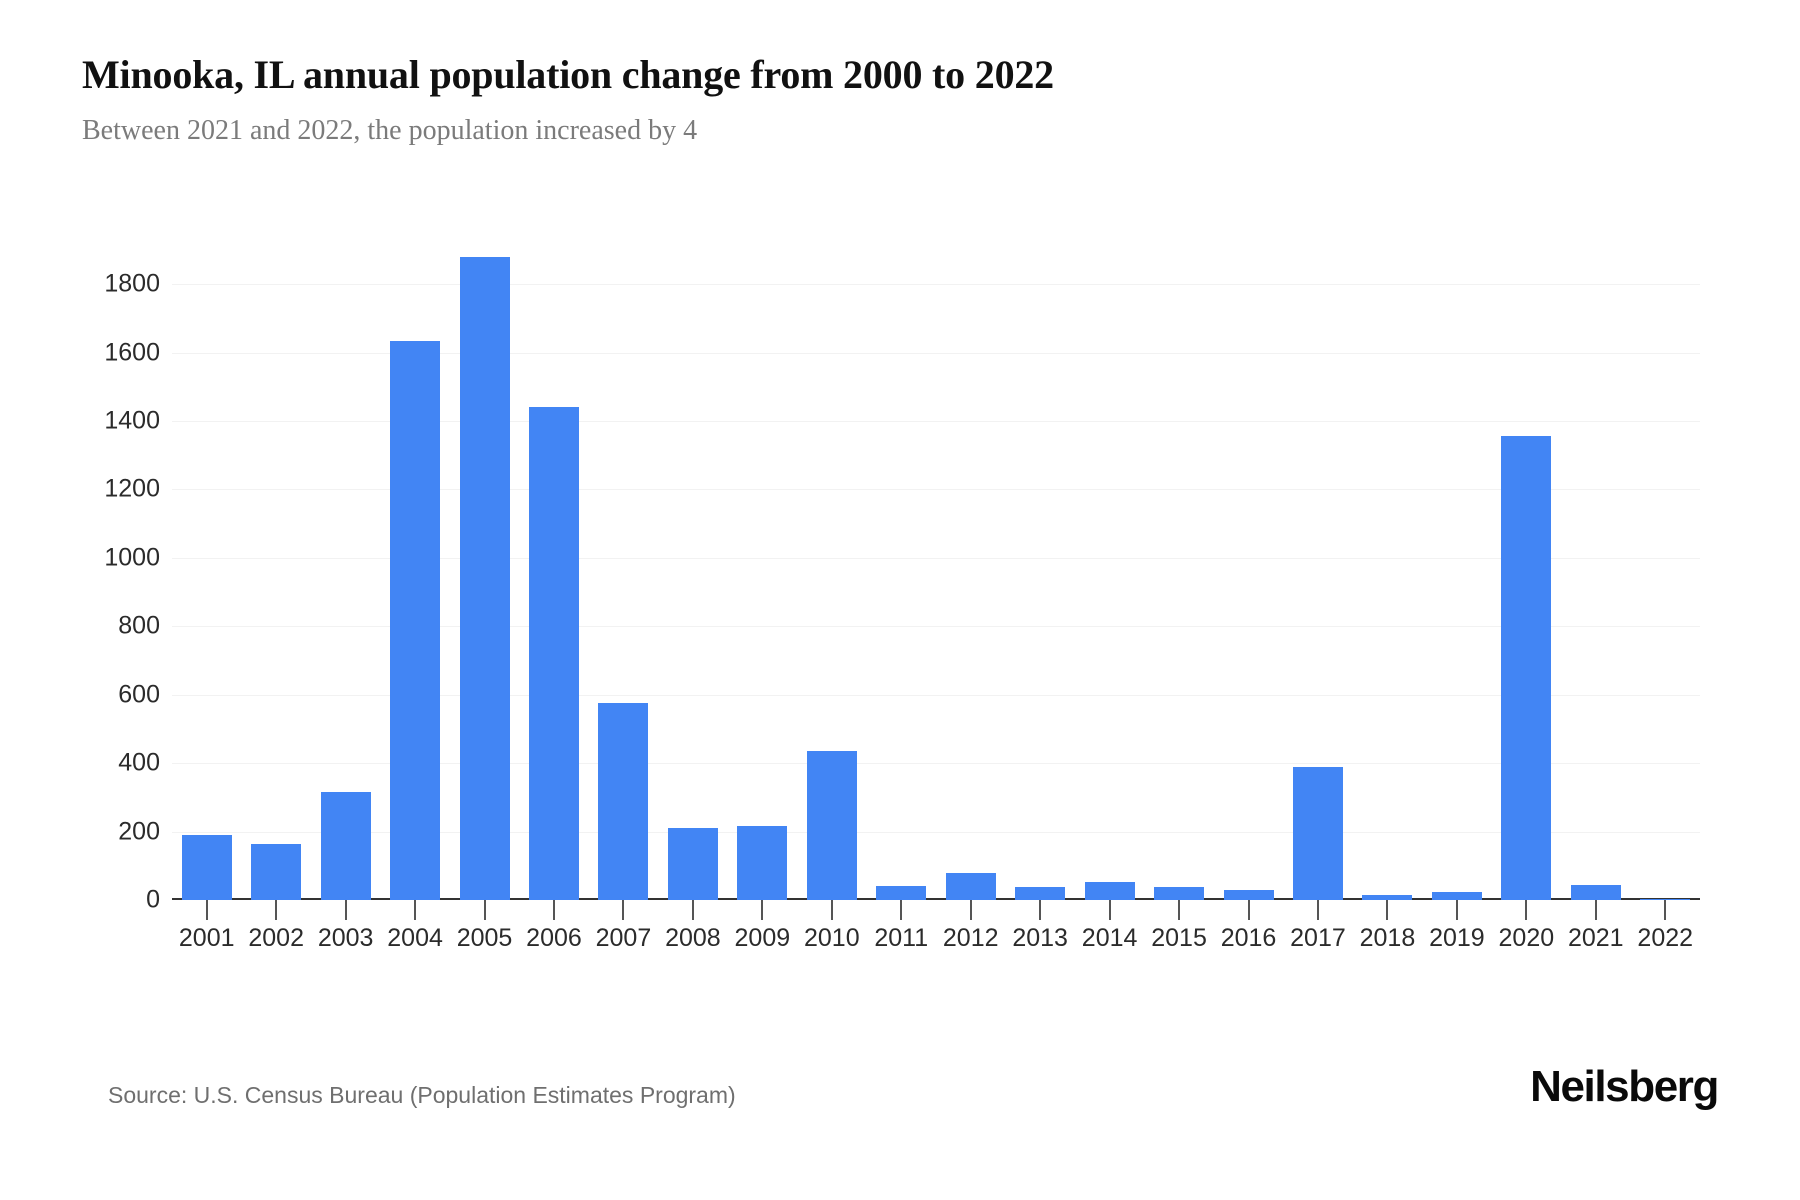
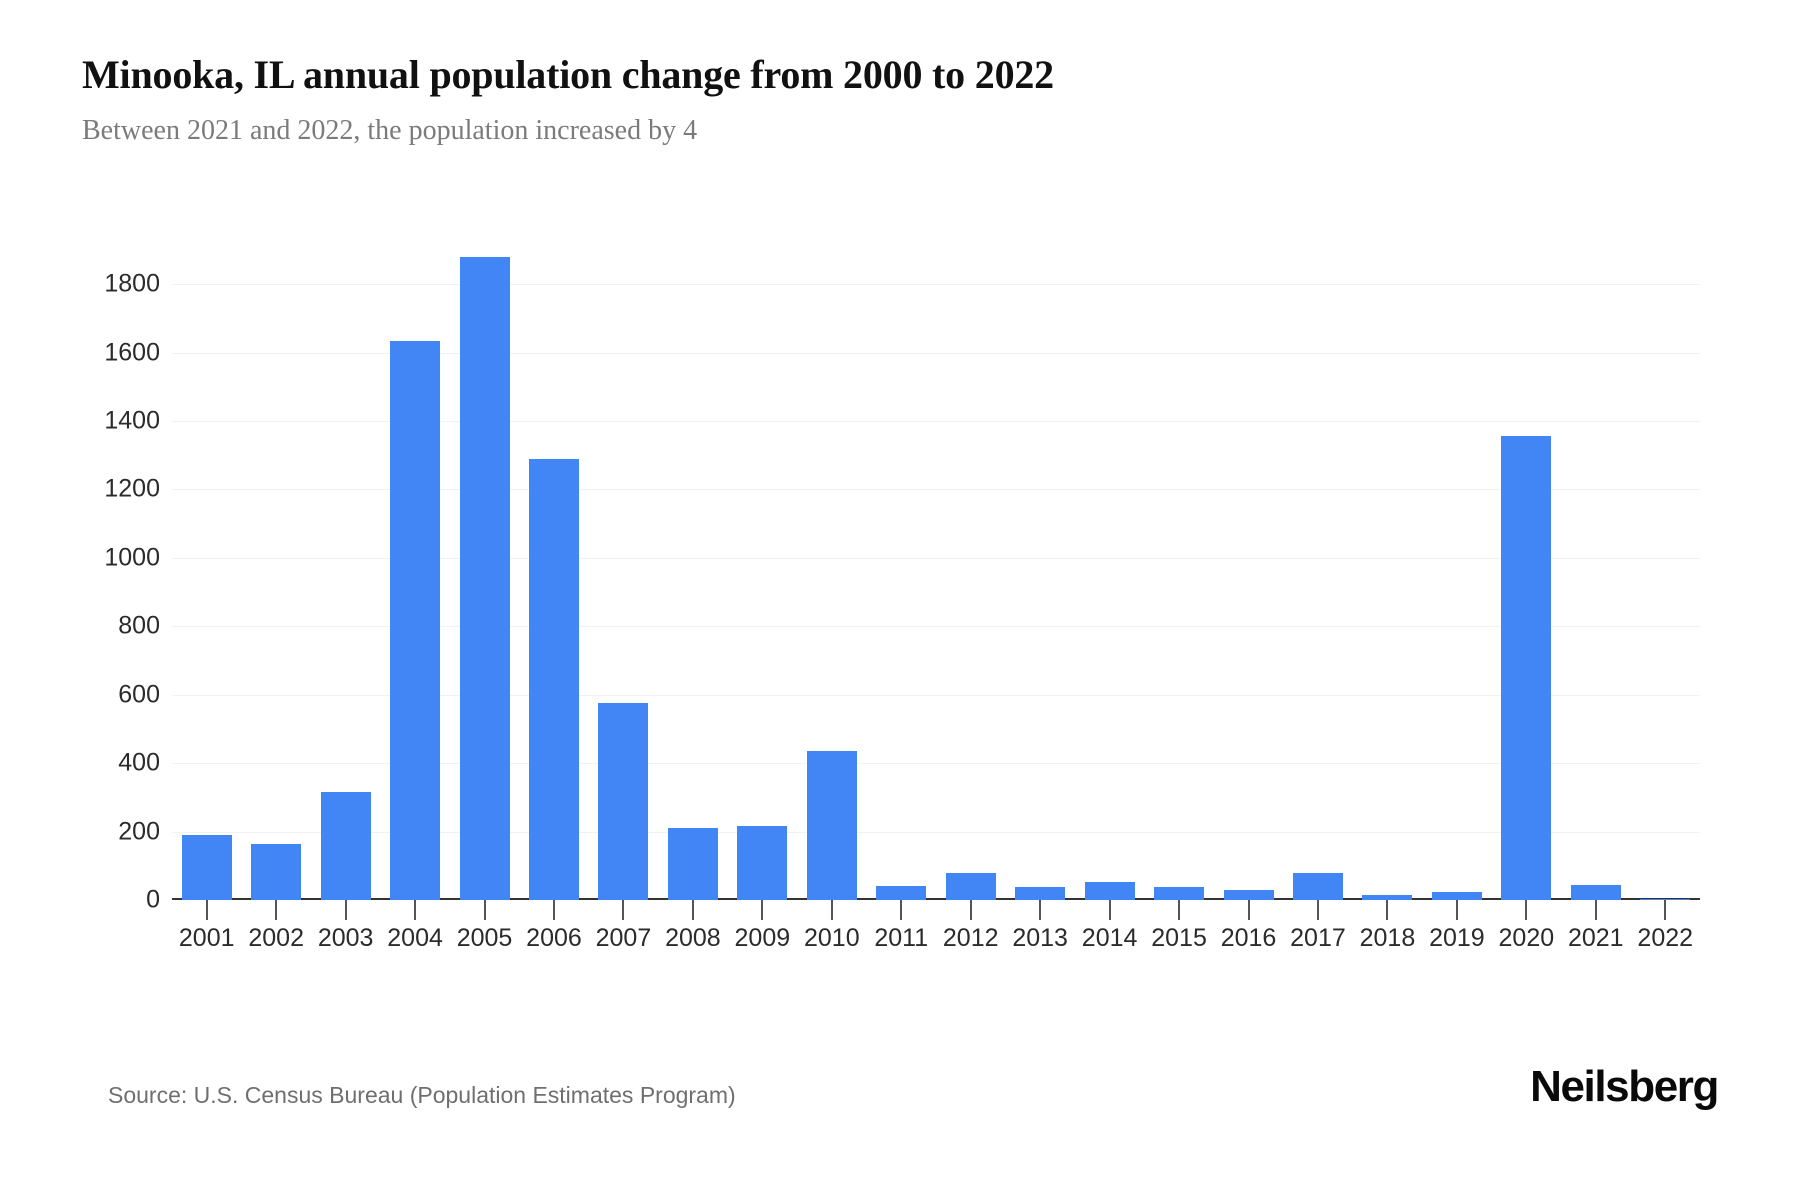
2006: 1440 -> 1290
2017: 390 -> 80
